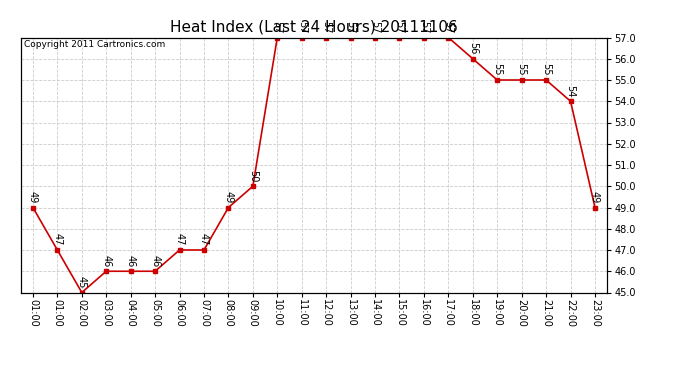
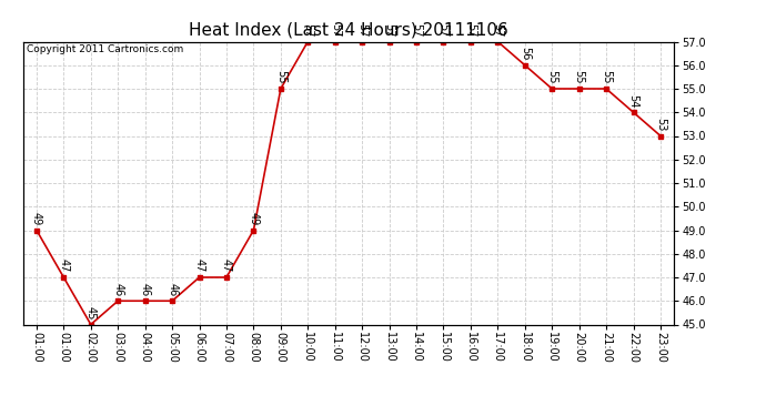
09:00: 50 -> 55
23:00: 49 -> 53
